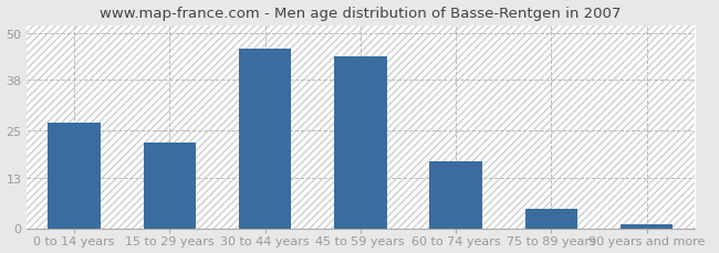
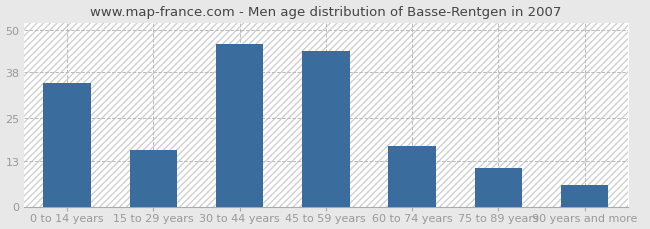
0 to 14 years: 27 -> 35
15 to 29 years: 22 -> 16
75 to 89 years: 5 -> 11
90 years and more: 1 -> 6
